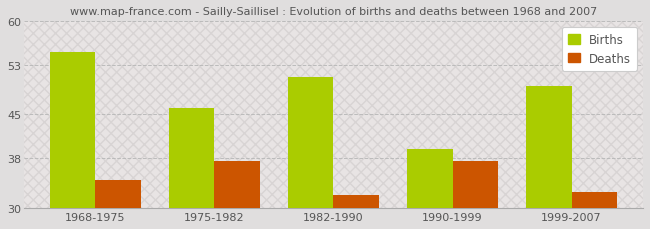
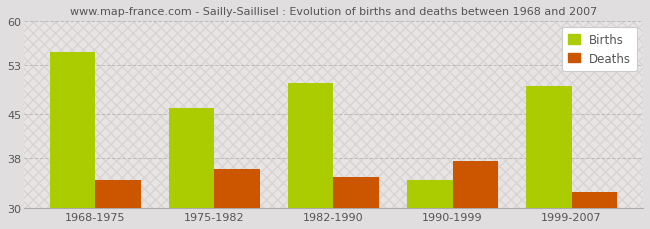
Deaths/1975-1982: 37.5 -> 36.2
Births/1982-1990: 51.0 -> 50.0
Deaths/1982-1990: 32.0 -> 35.0
Births/1990-1999: 39.5 -> 34.4
